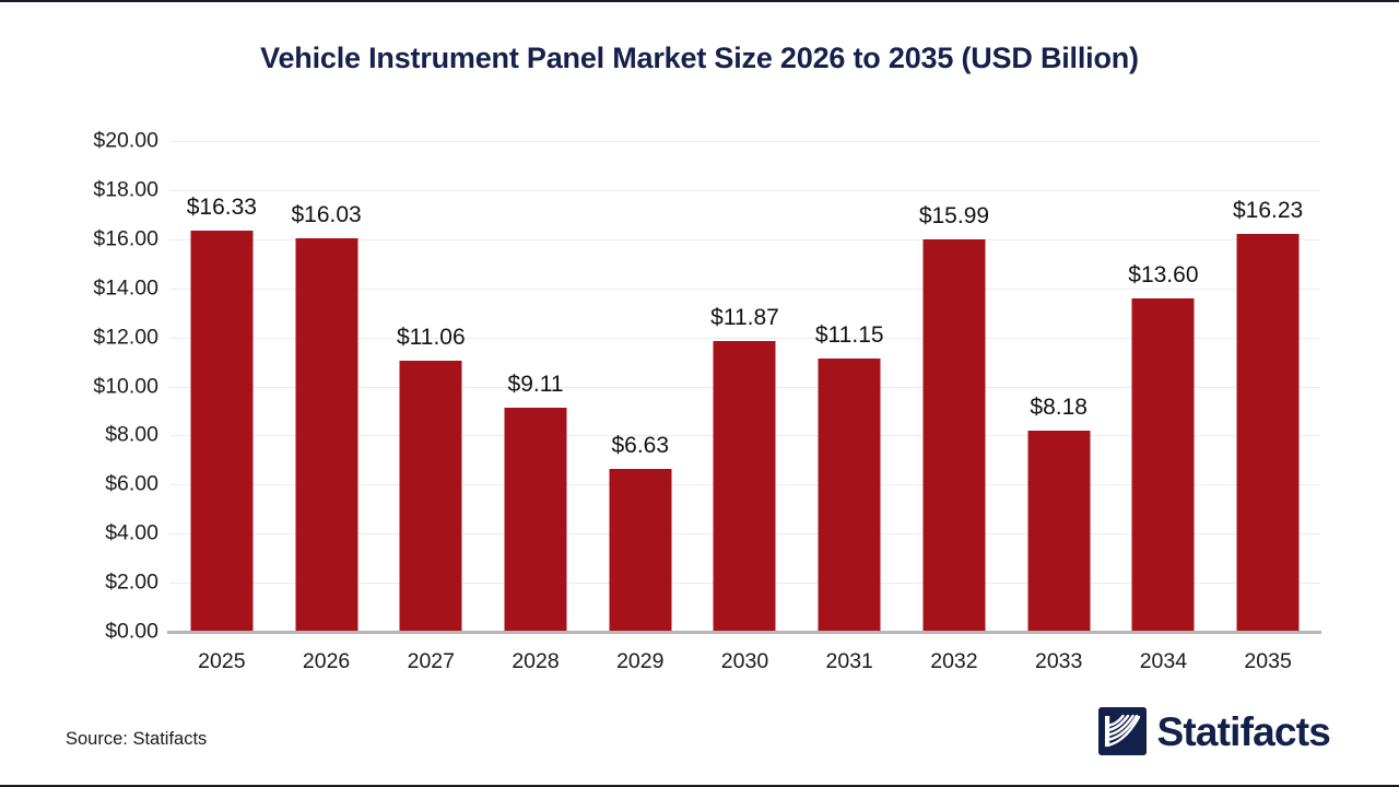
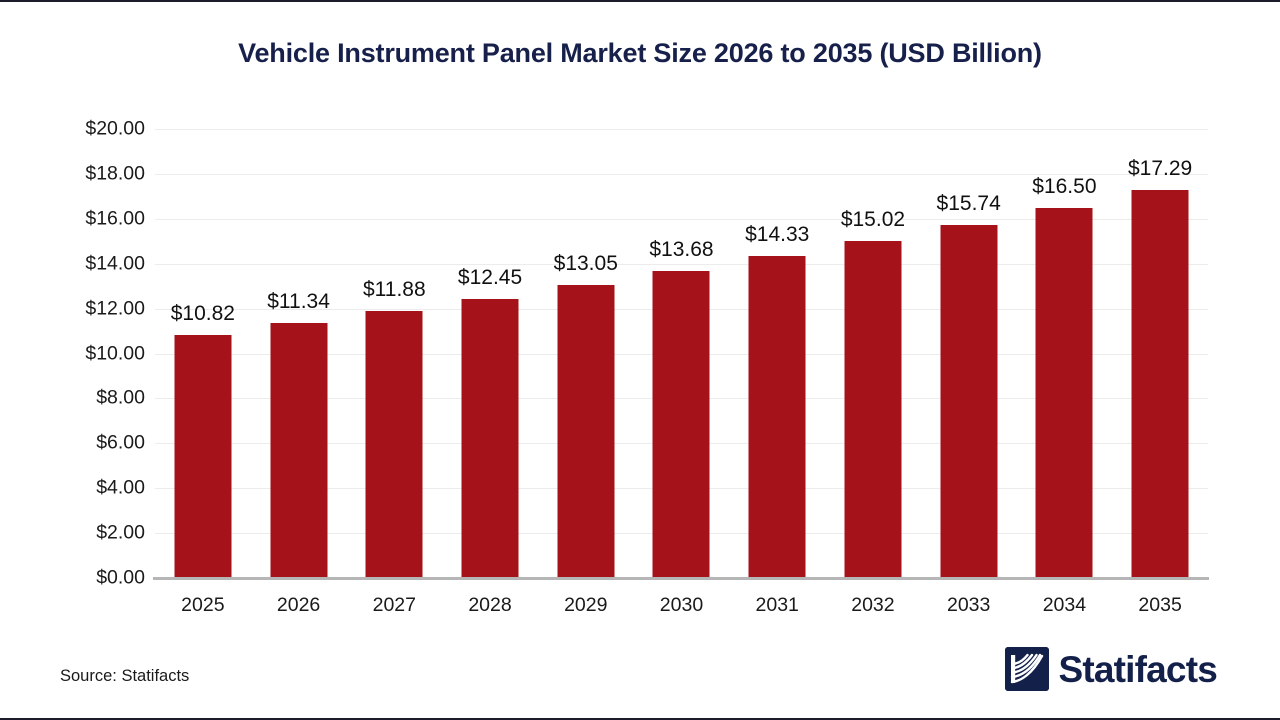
2025: $16.33 -> $10.82
2026: $16.03 -> $11.34
2027: $11.06 -> $11.88
2028: $9.11 -> $12.45
2029: $6.63 -> $13.05
2030: $11.87 -> $13.68
2031: $11.15 -> $14.33
2032: $15.99 -> $15.02
2033: $8.18 -> $15.74
2034: $13.60 -> $16.50
2035: $16.23 -> $17.29
